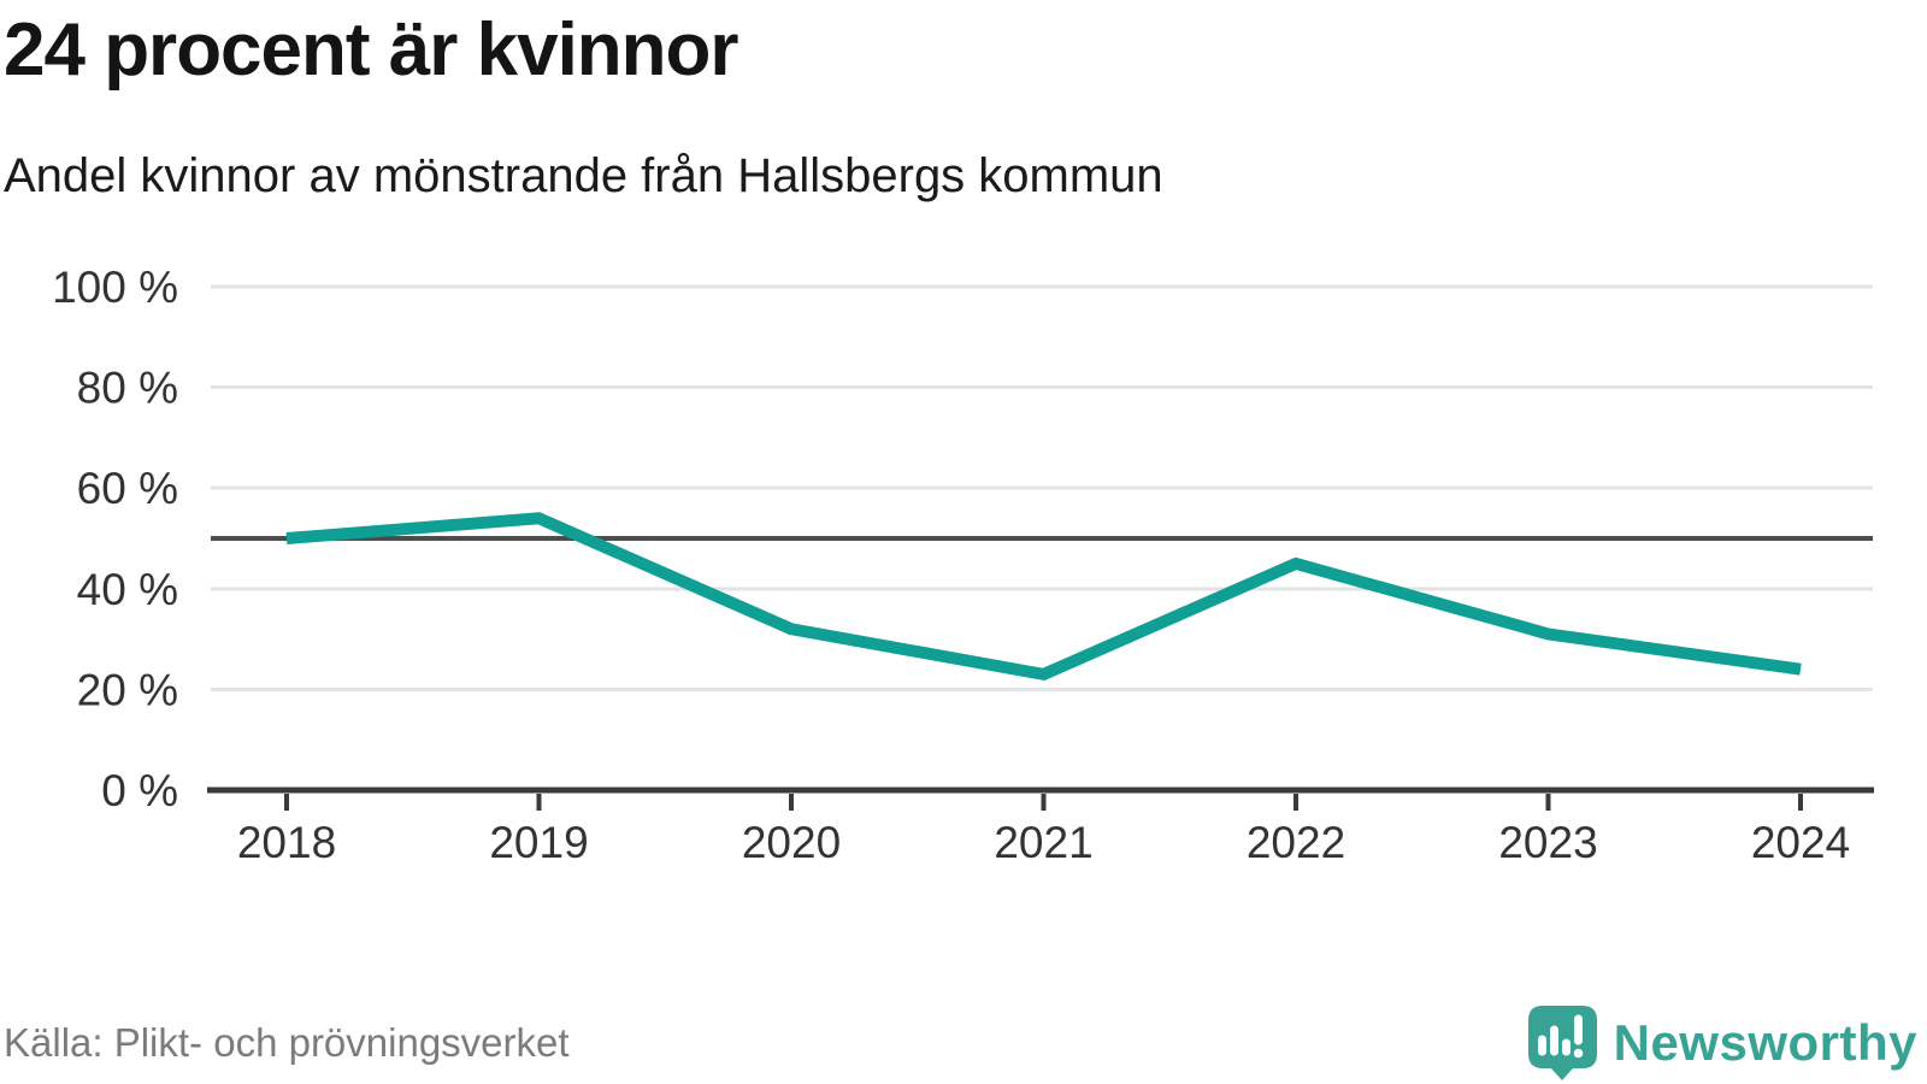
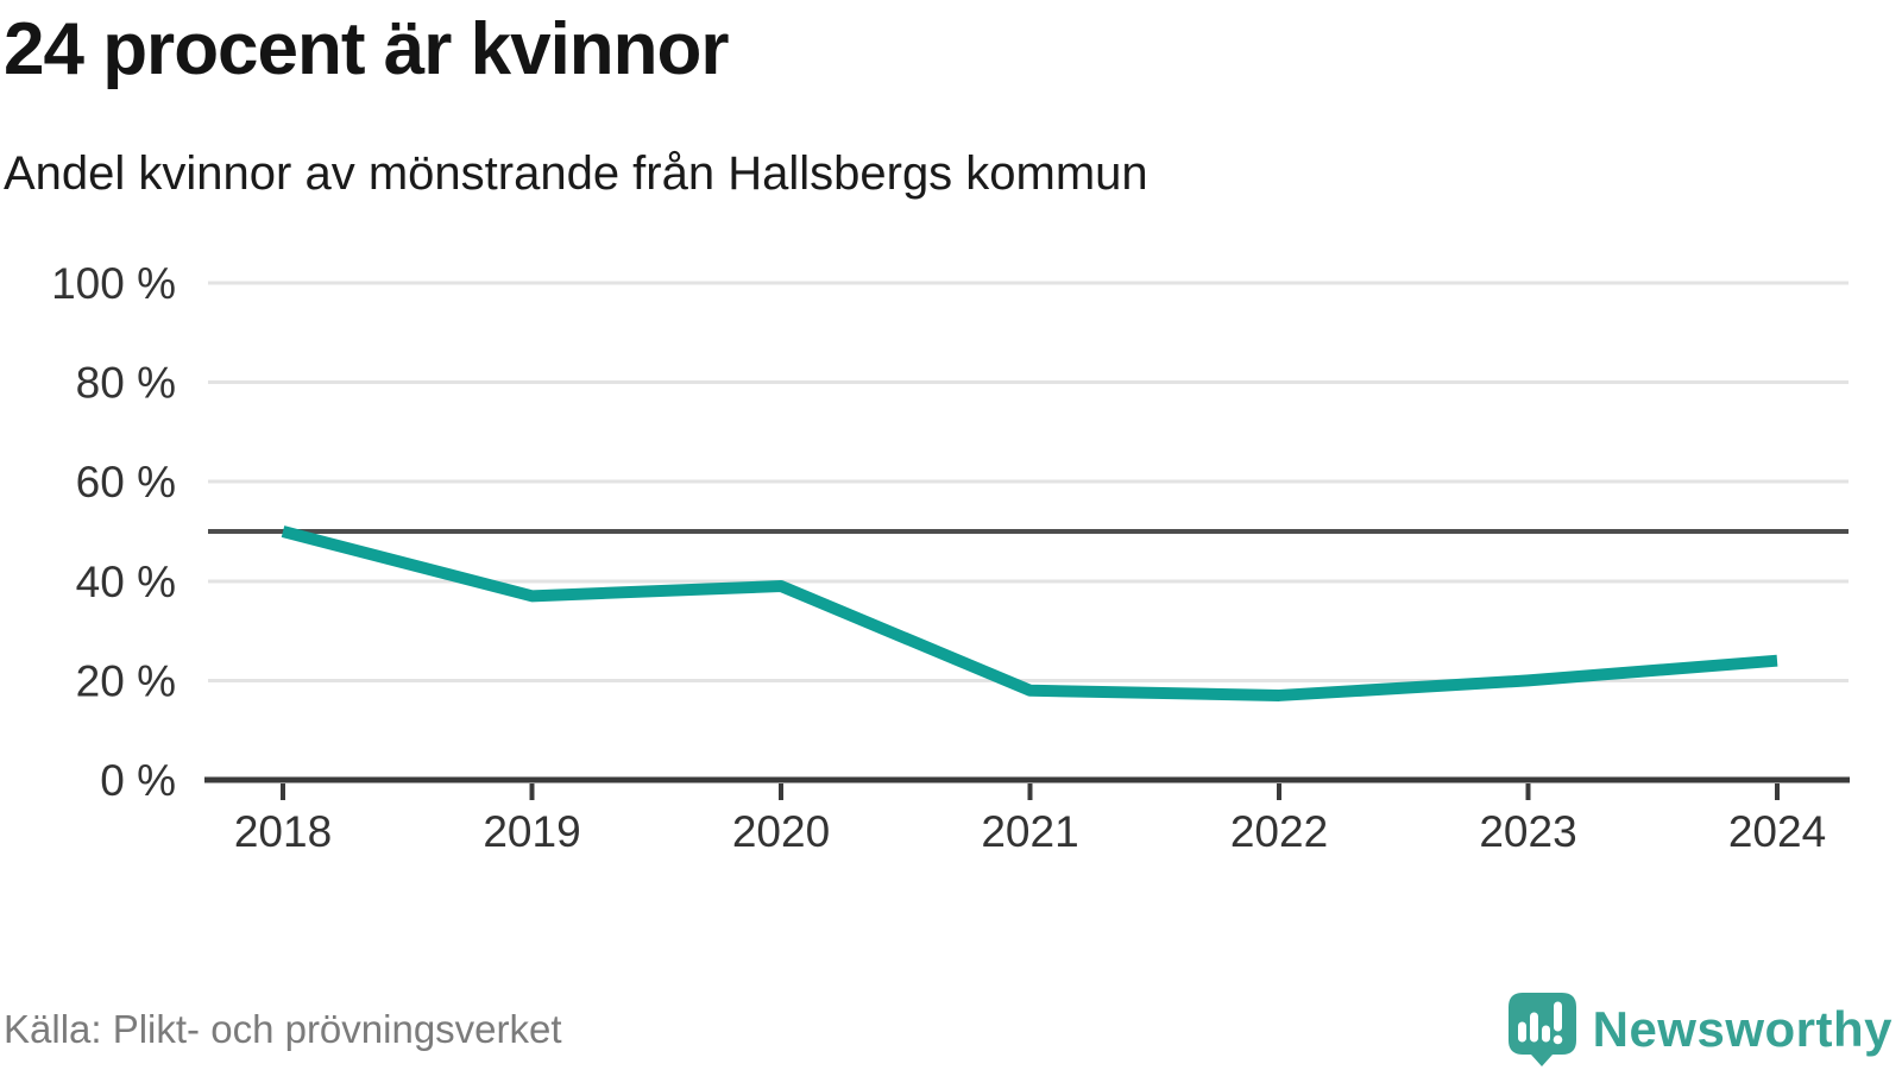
2019: 54% -> 37%
2020: 32% -> 39%
2021: 23% -> 18%
2022: 45% -> 17%
2023: 31% -> 20%
